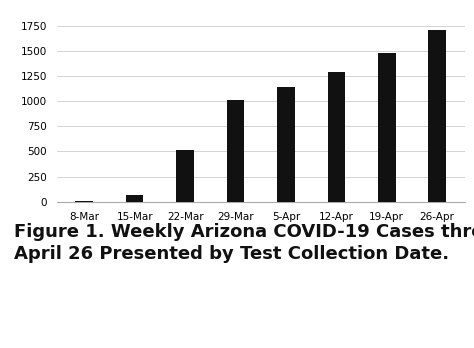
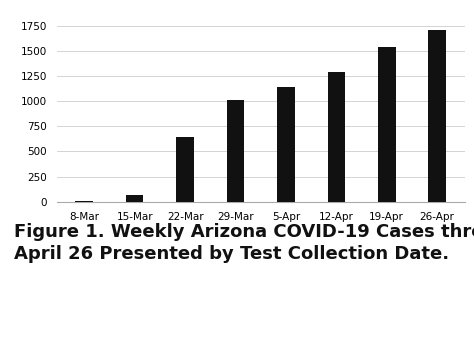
22-Mar: 510 -> 640
19-Apr: 1480 -> 1540
